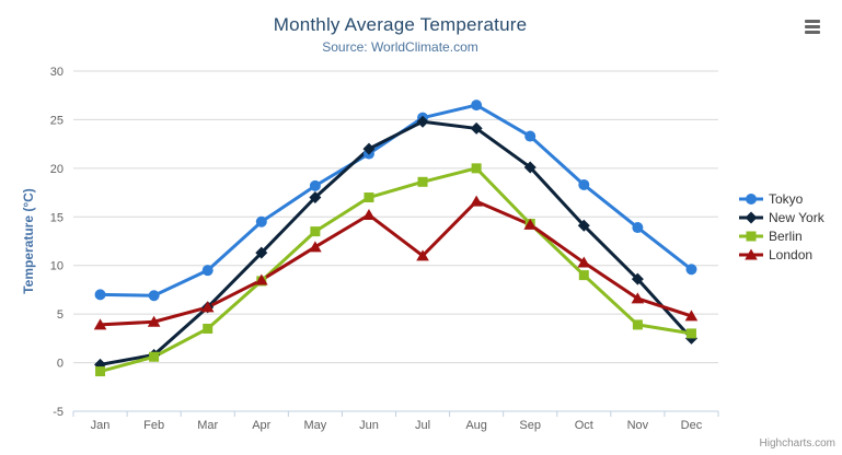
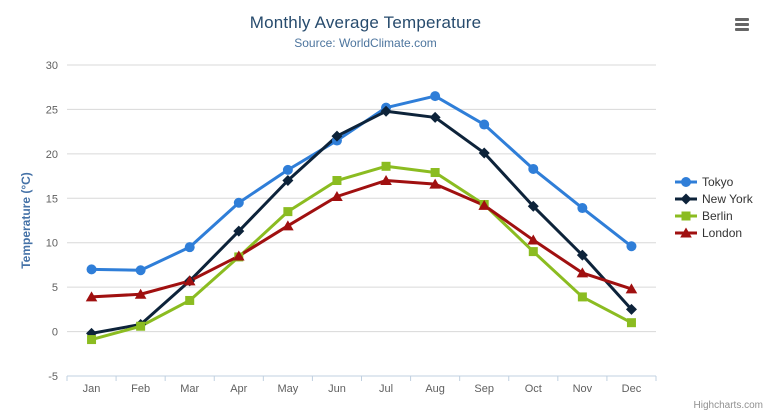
London/Jul: 11 -> 17
Berlin/Aug: 20 -> 18
Berlin/Dec: 3 -> 1
